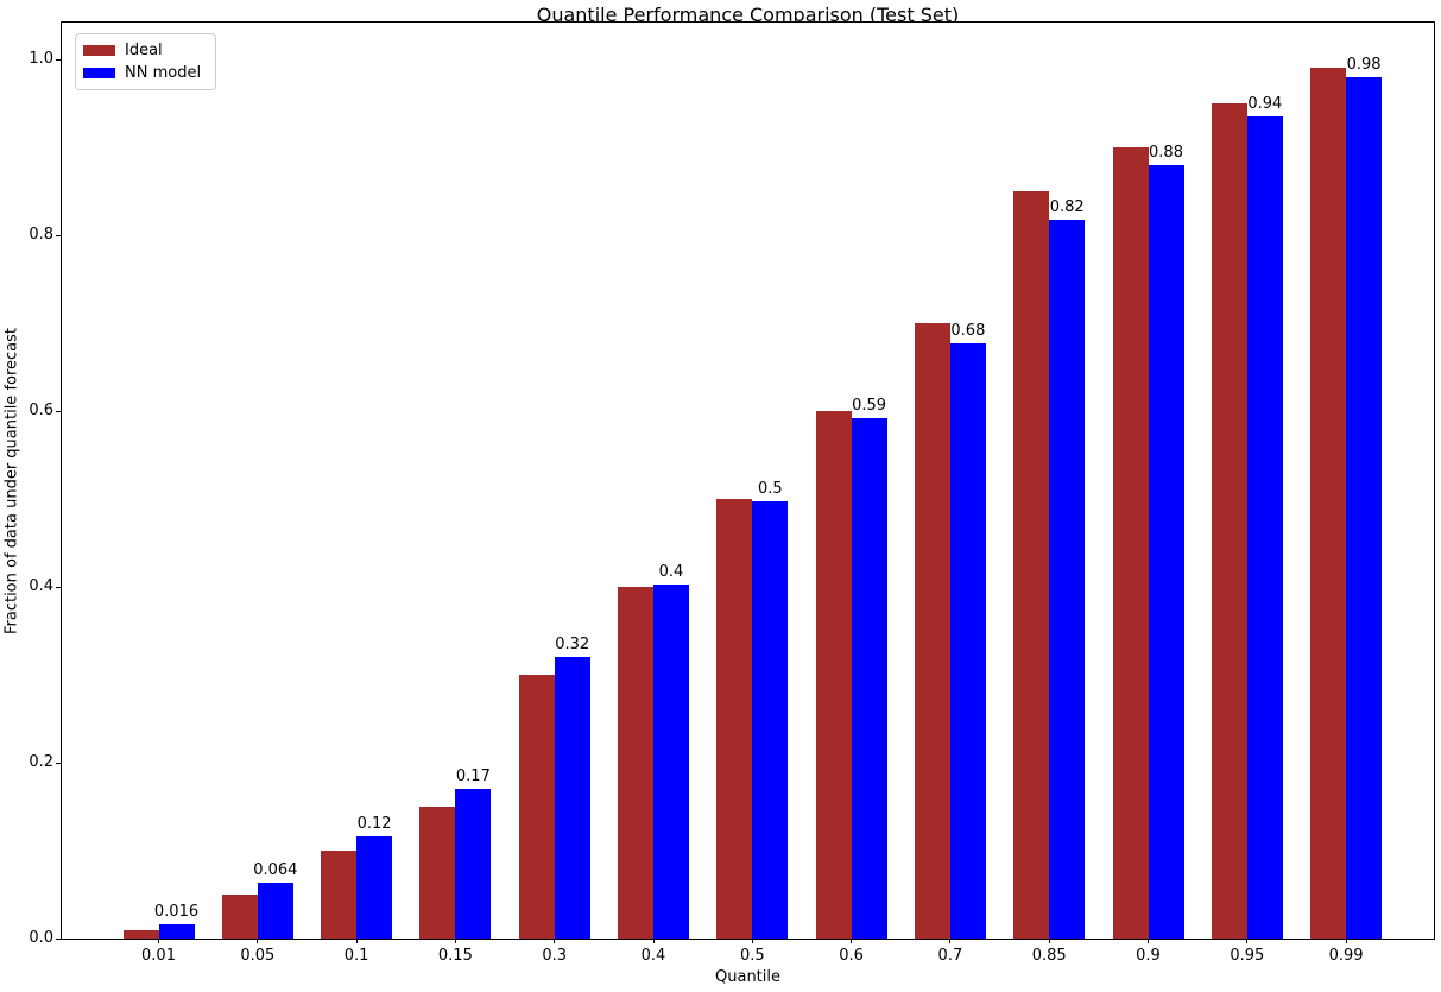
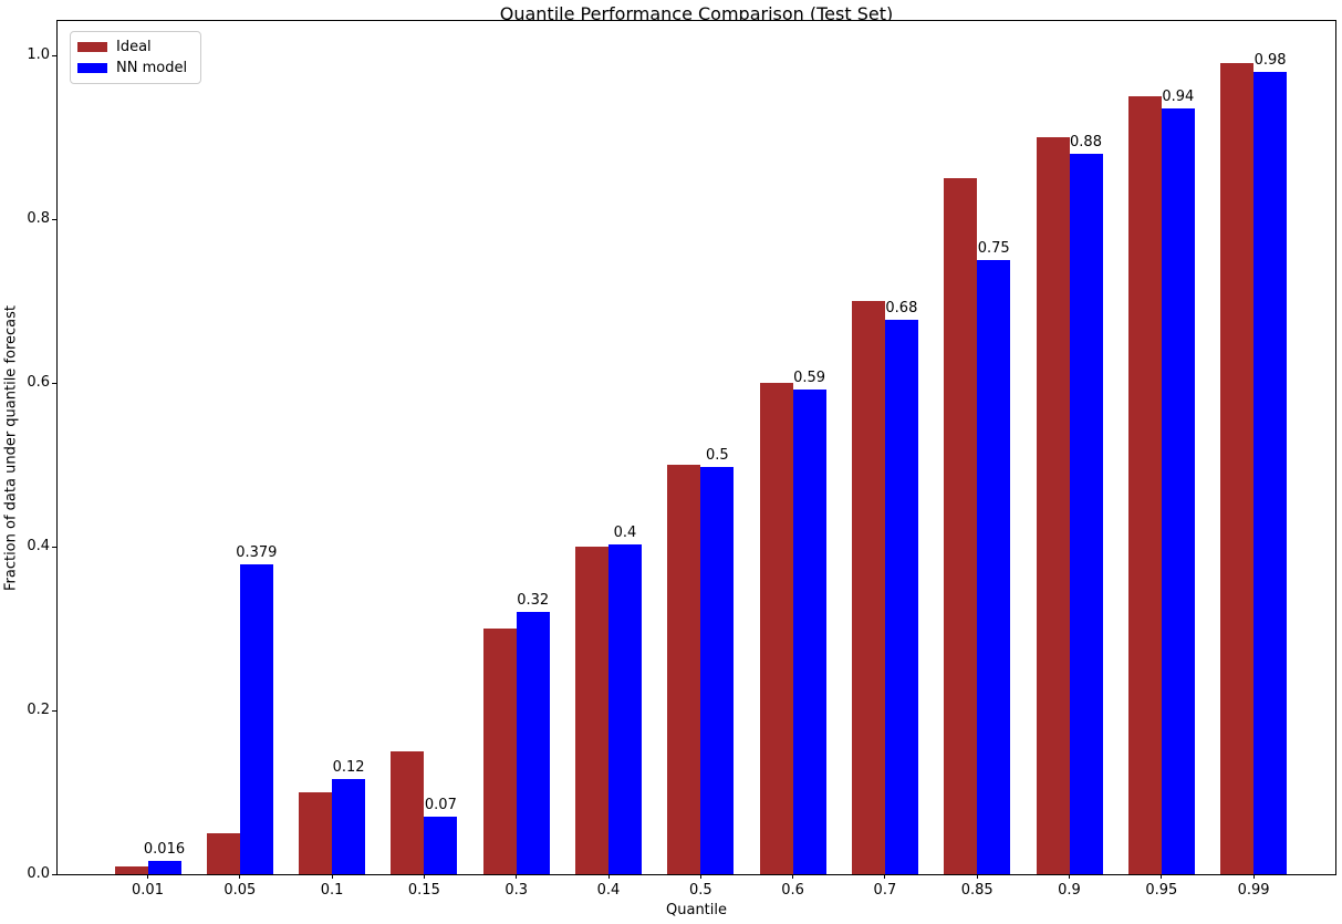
NN model/0.05: 0.064 -> 0.379
NN model/0.15: 0.17 -> 0.07
NN model/0.85: 0.82 -> 0.75
